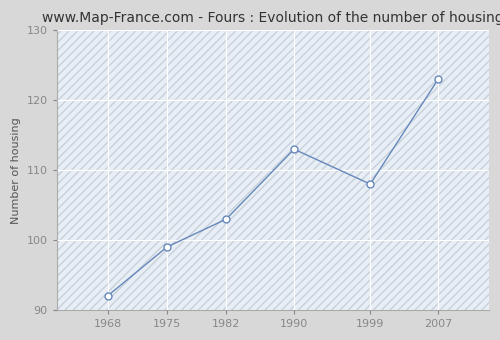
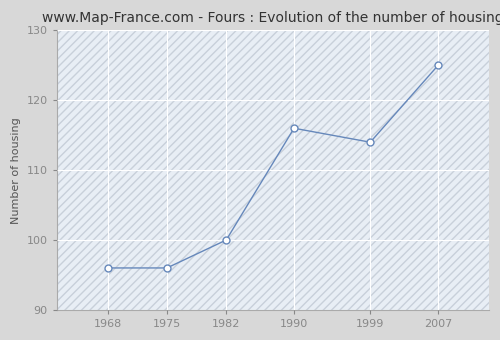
1968: 92 -> 96
1975: 99 -> 96
1982: 103 -> 100
1990: 113 -> 116
1999: 108 -> 114
2007: 123 -> 125
